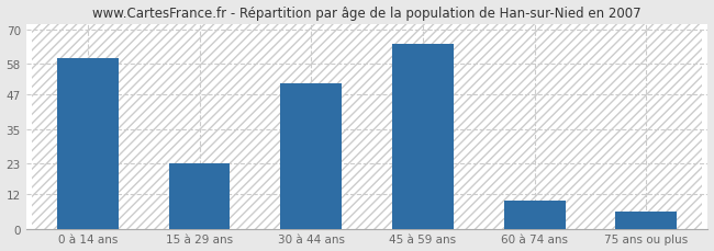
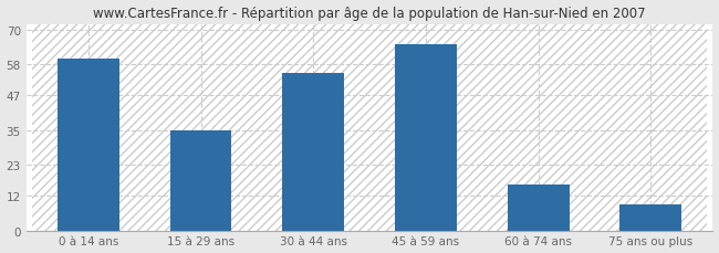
15 à 29 ans: 23 -> 35
30 à 44 ans: 51 -> 55
60 à 74 ans: 10 -> 16
75 ans ou plus: 6 -> 9
